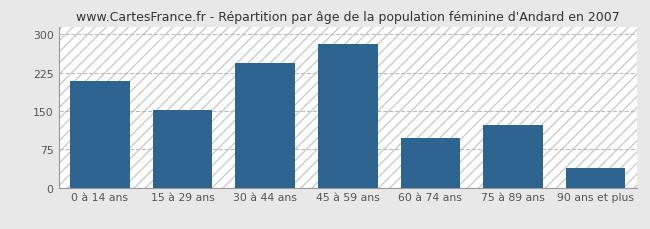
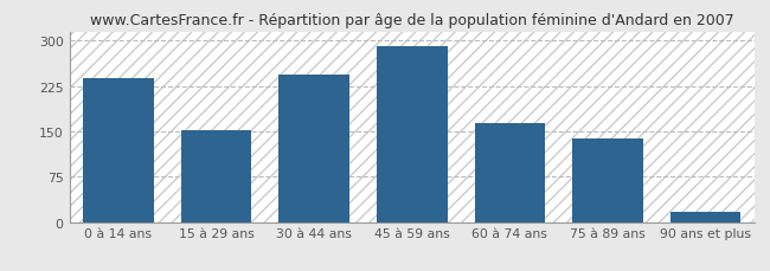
0 à 14 ans: 208 -> 237
45 à 59 ans: 280 -> 291
60 à 74 ans: 98 -> 163
75 à 89 ans: 122 -> 138
90 ans et plus: 38 -> 17
